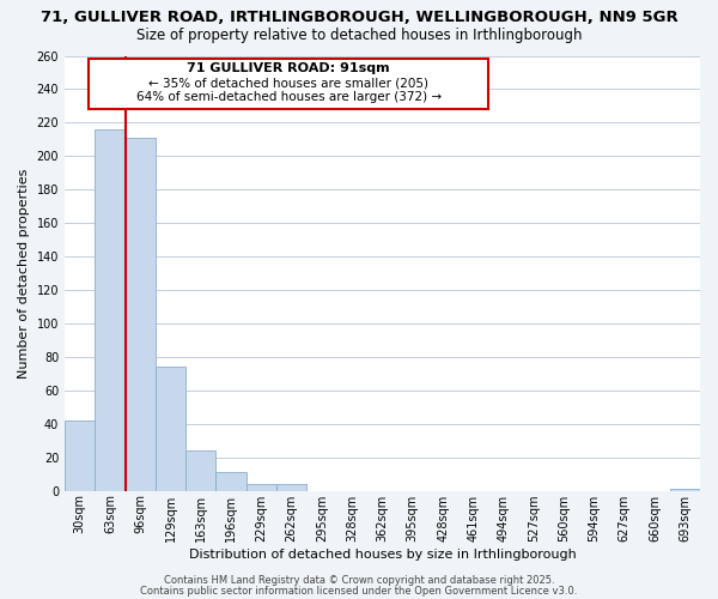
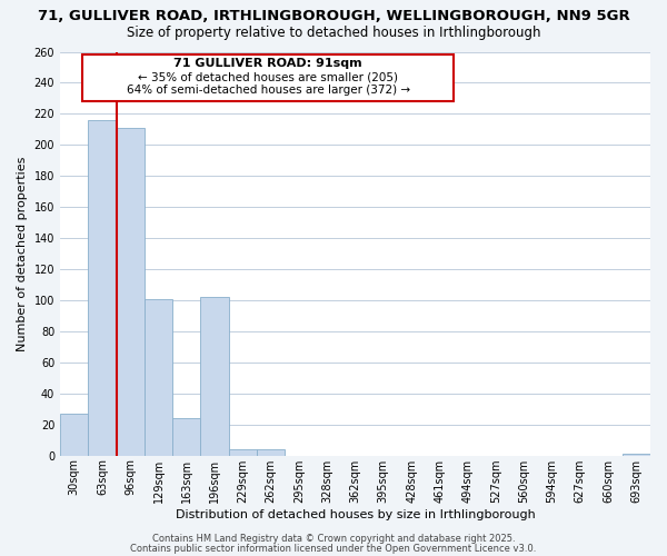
30sqm: 42 -> 27
129sqm: 74 -> 101
196sqm: 11 -> 102
